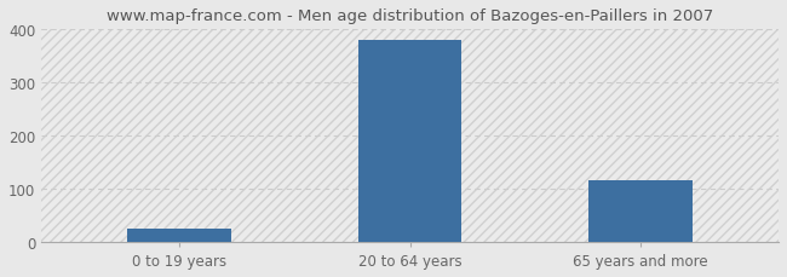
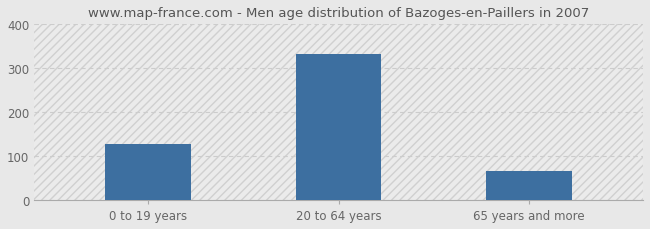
0 to 19 years: 25 -> 127
20 to 64 years: 380 -> 332
65 years and more: 115 -> 65
